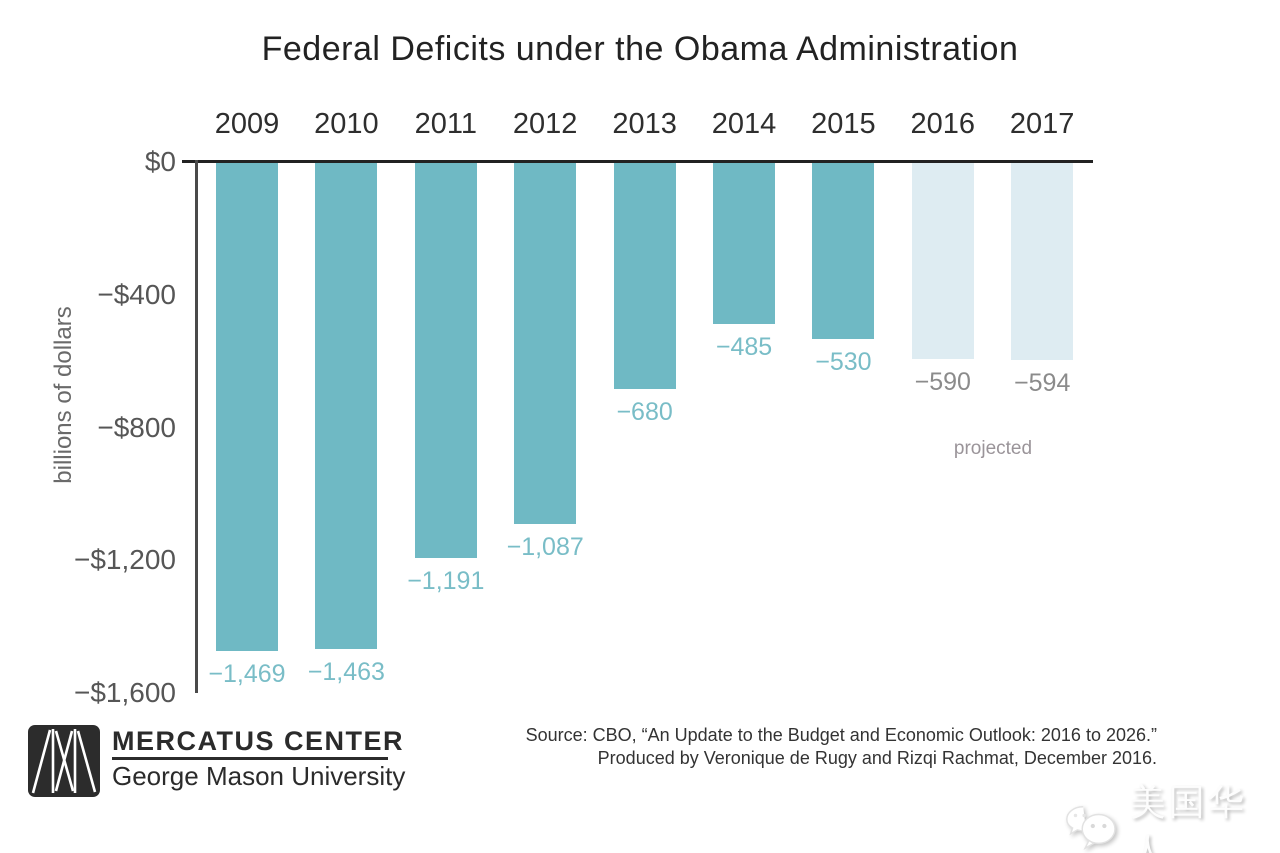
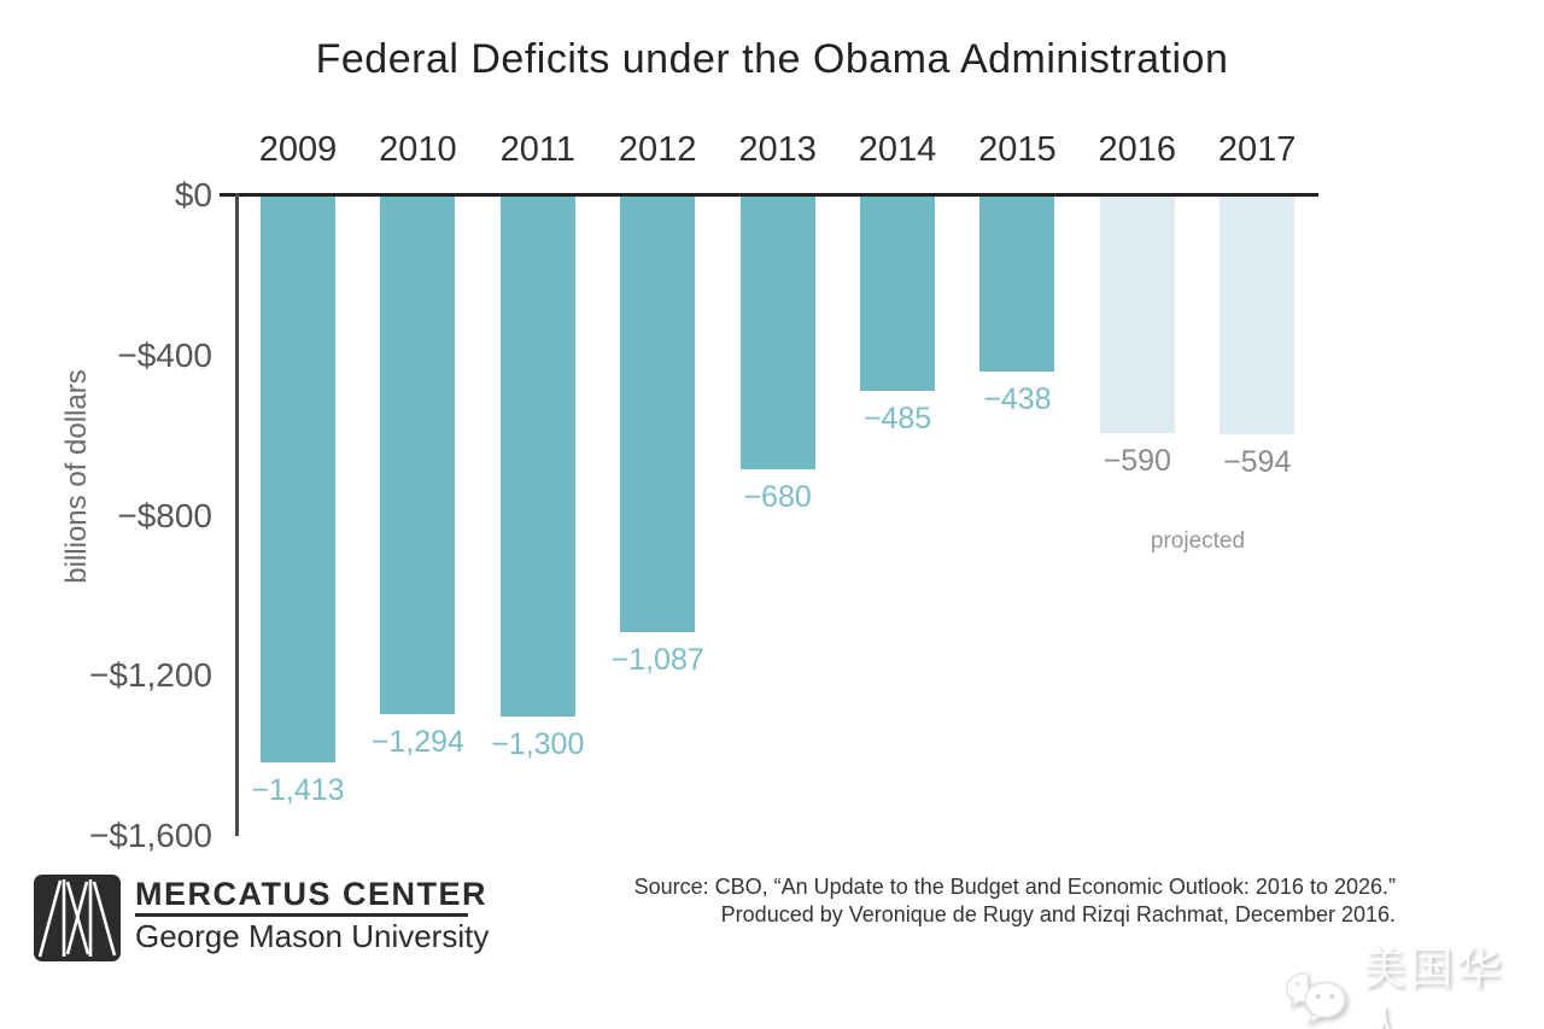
2009: −1,469 -> −1,413
2010: −1,463 -> −1,294
2011: −1,191 -> −1,300
2015: −530 -> −438
